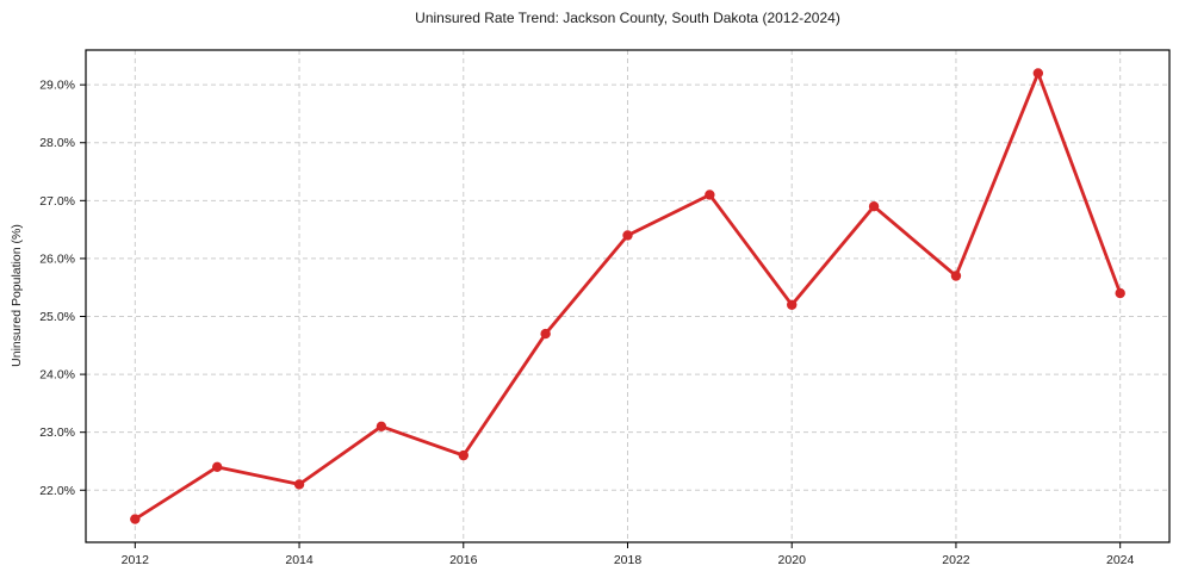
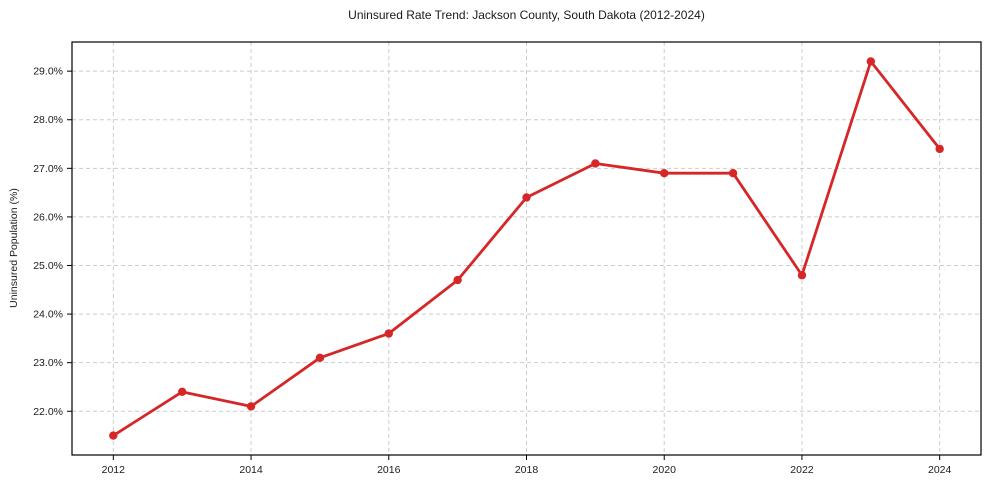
2016: 22.6% -> 23.6%
2020: 25.2% -> 26.9%
2022: 25.7% -> 24.8%
2024: 25.4% -> 27.4%
